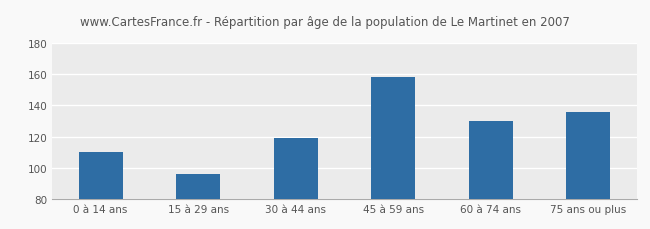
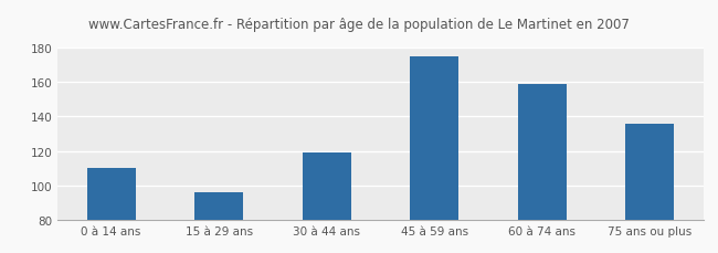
45 à 59 ans: 158 -> 175
60 à 74 ans: 130 -> 159
